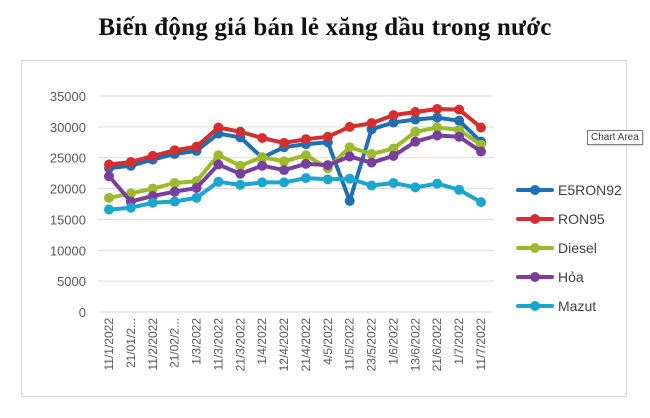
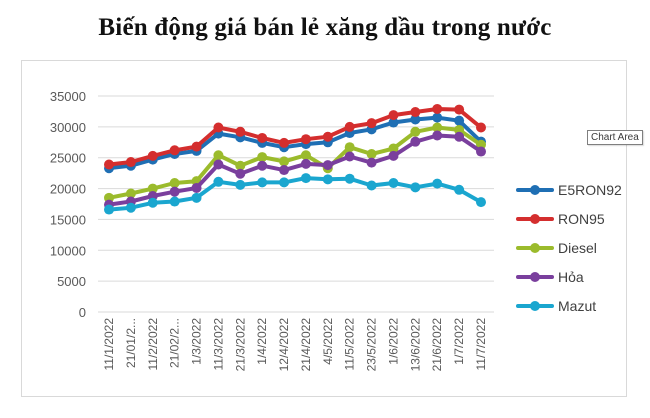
Hỏa/11/1/2022: 22000 -> 17000
E5RON92/1/4/2022: 25000 -> 27000
E5RON92/11/5/2022: 18000 -> 29000
